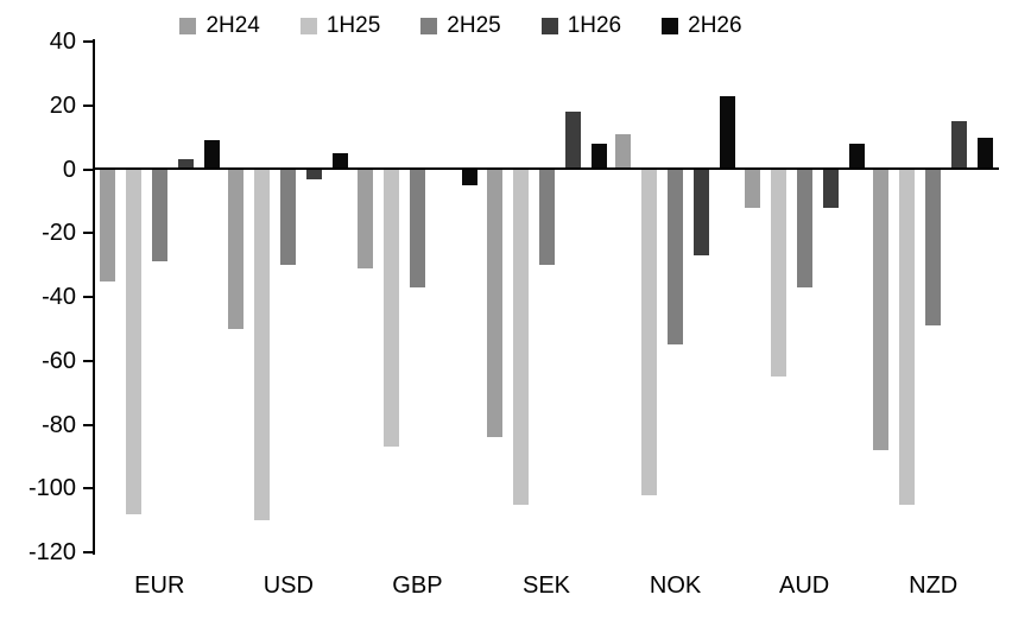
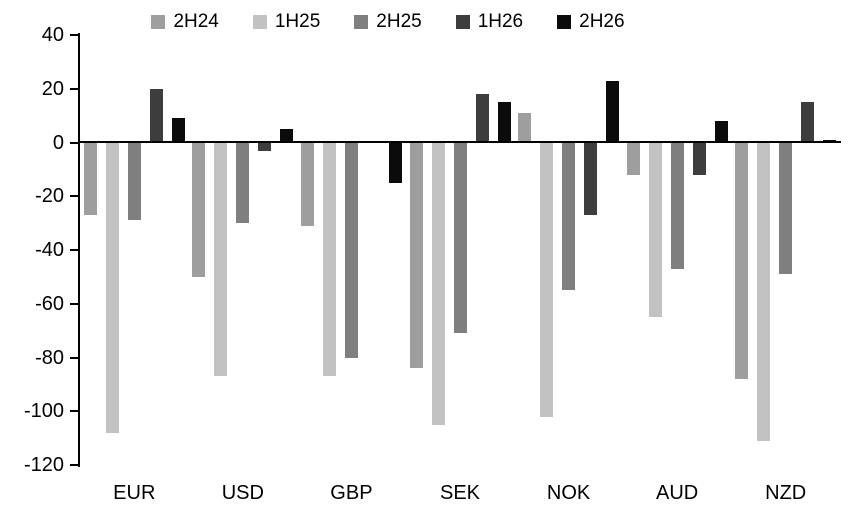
2H24/EUR: -35 -> -27
1H26/EUR: 3 -> 20
1H25/USD: -110 -> -87
2H25/GBP: -37 -> -80
2H26/GBP: -5 -> -15
2H25/SEK: -30 -> -71
2H26/SEK: 8 -> 15
2H25/AUD: -37 -> -47
1H25/NZD: -105 -> -111
2H26/NZD: 10 -> 1
